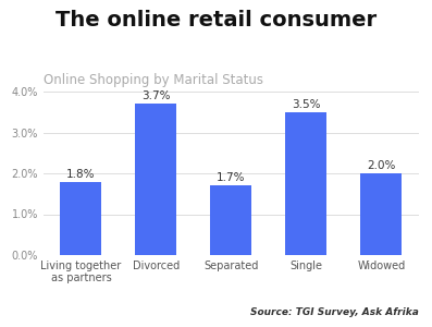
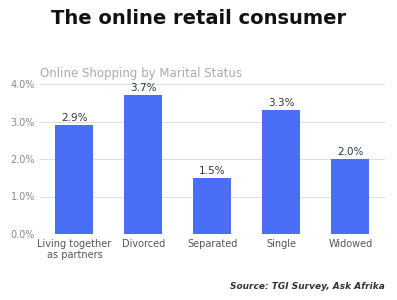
Living together as partners: 1.8% -> 2.9%
Separated: 1.7% -> 1.5%
Single: 3.5% -> 3.3%
